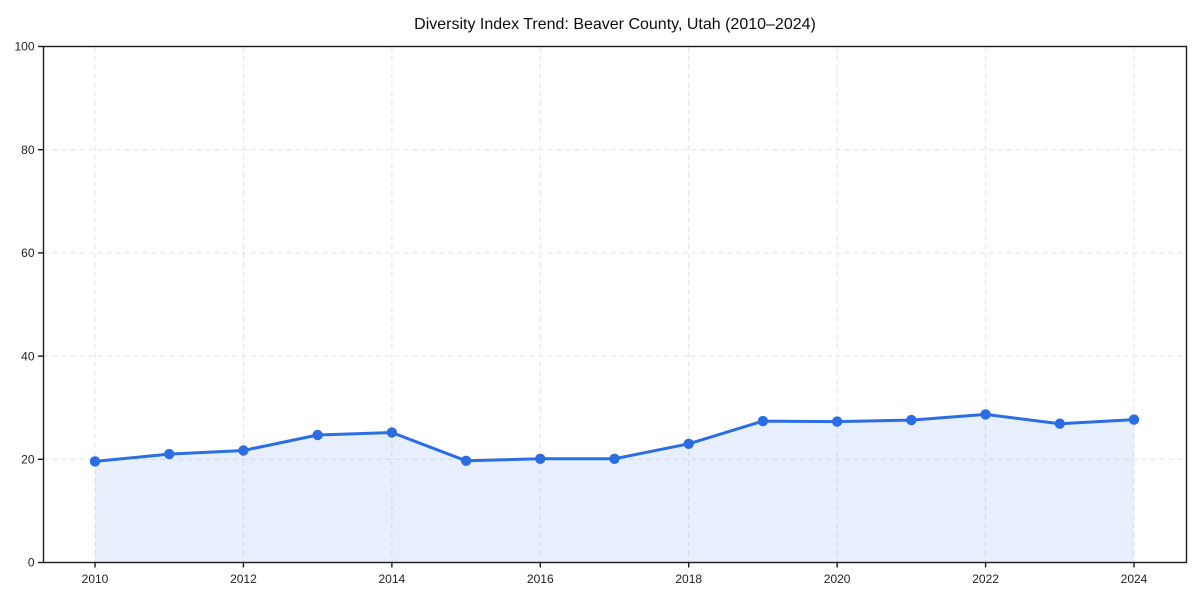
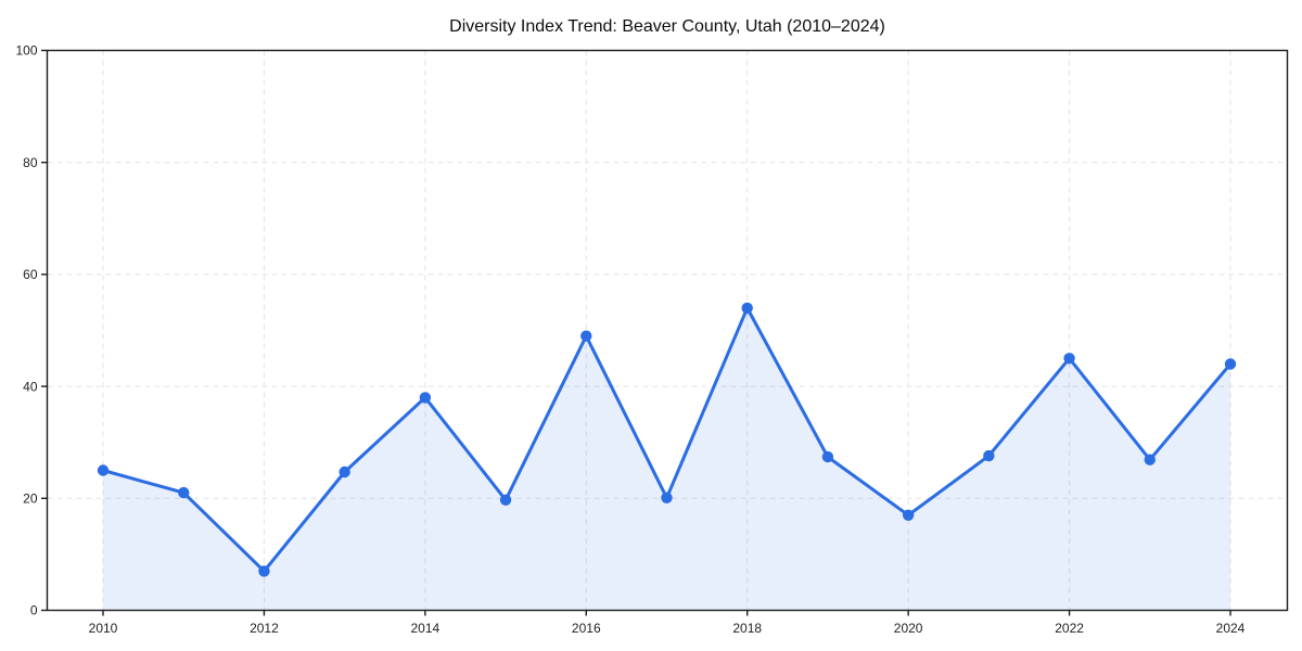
2010: 20 -> 25
2012: 22 -> 7
2014: 25 -> 38
2016: 20 -> 49
2018: 23 -> 54
2020: 27 -> 17
2022: 29 -> 45
2024: 28 -> 44
